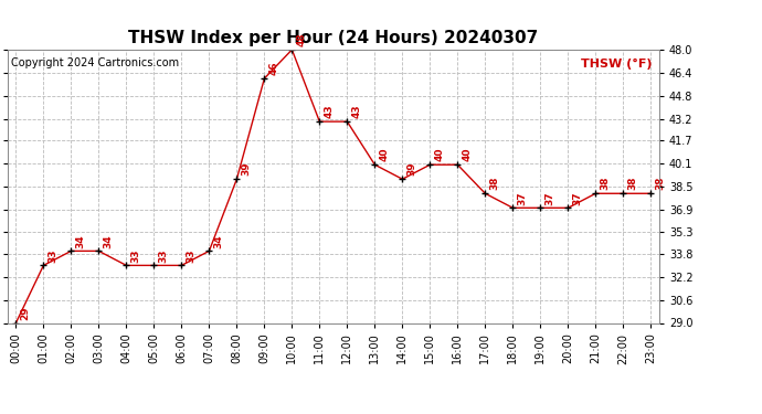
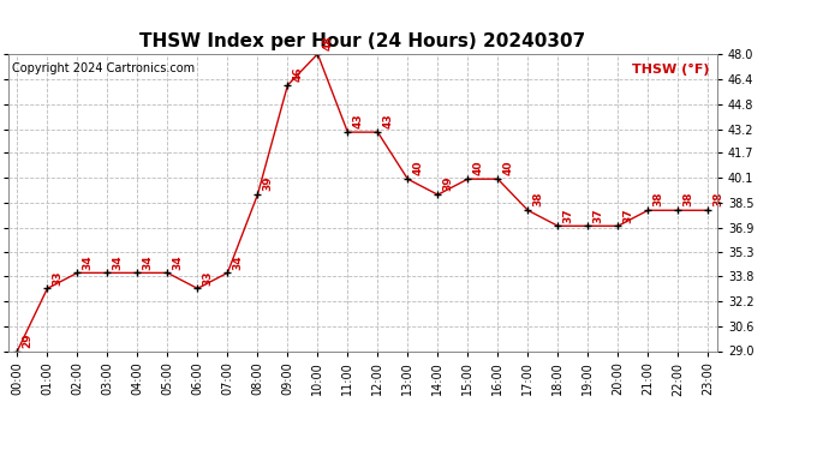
04:00: 33 -> 34
05:00: 33 -> 34
